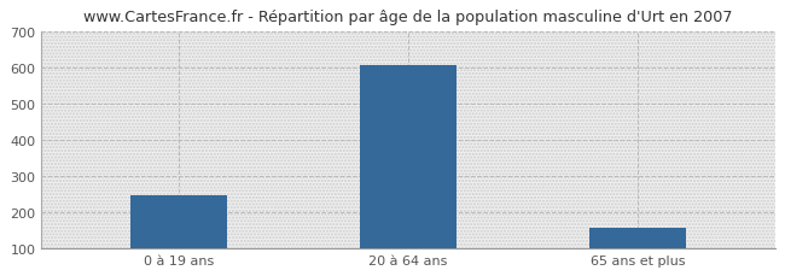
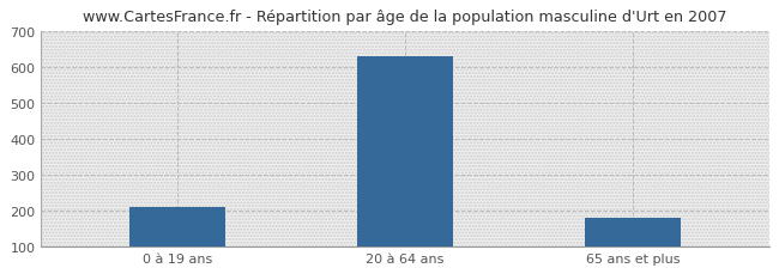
0 à 19 ans: 245 -> 210
20 à 64 ans: 607 -> 630
65 ans et plus: 155 -> 180
